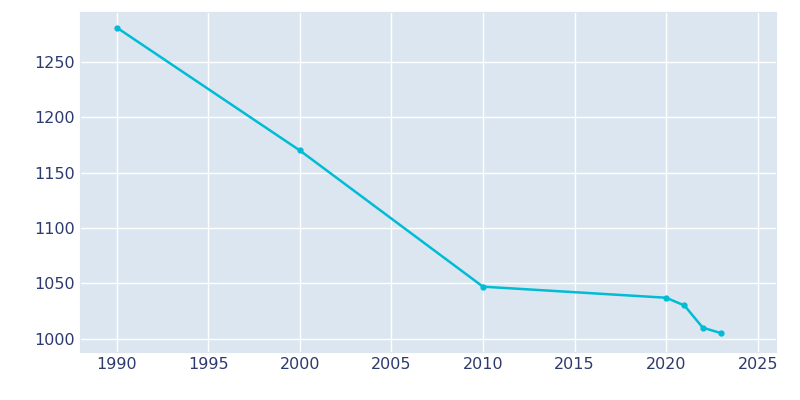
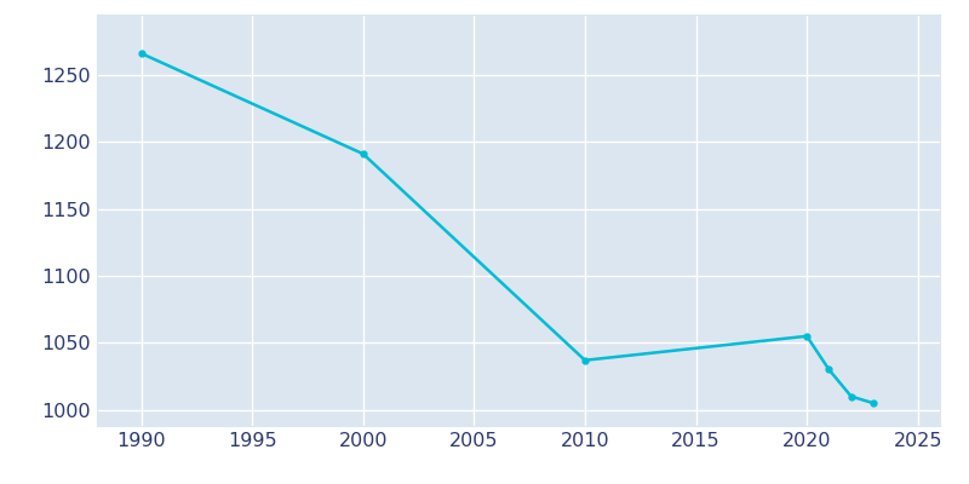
1990: 1281 -> 1266
2000: 1170 -> 1191
2010: 1047 -> 1037
2020: 1037 -> 1055
